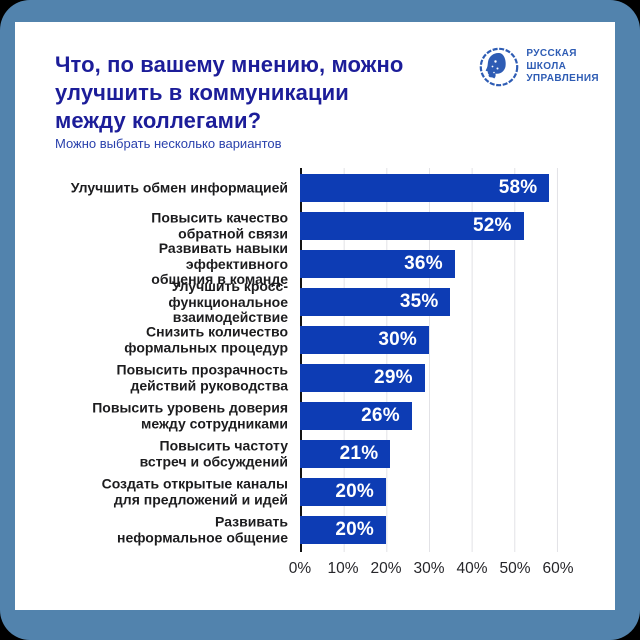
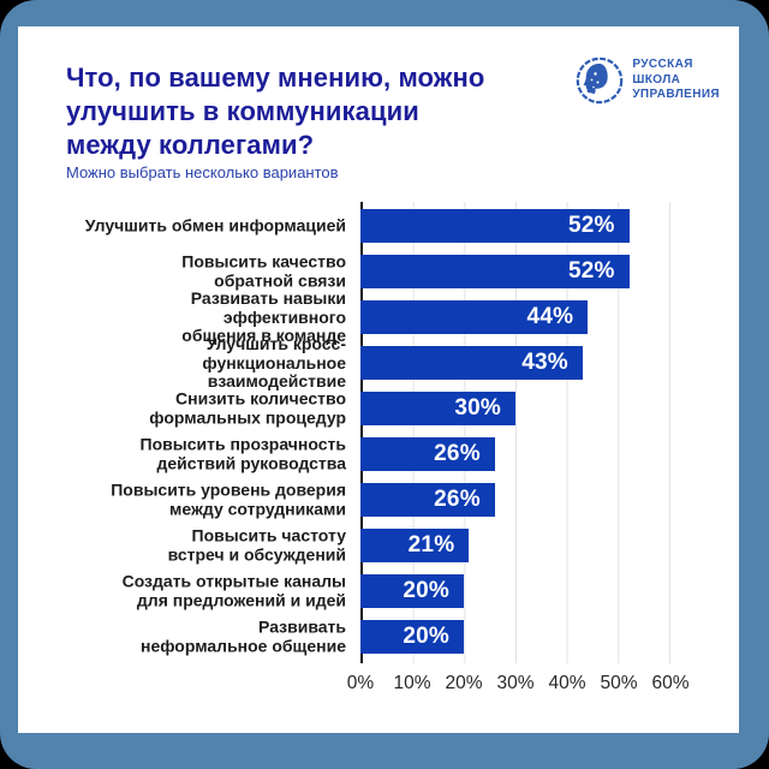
Улучшить обмен информацией: 58% -> 52%
Развивать навыки эффективного общения в команде: 36% -> 44%
Улучшить кросс-функциональное взаимодействие: 35% -> 43%
Повысить прозрачность действий руководства: 29% -> 26%
